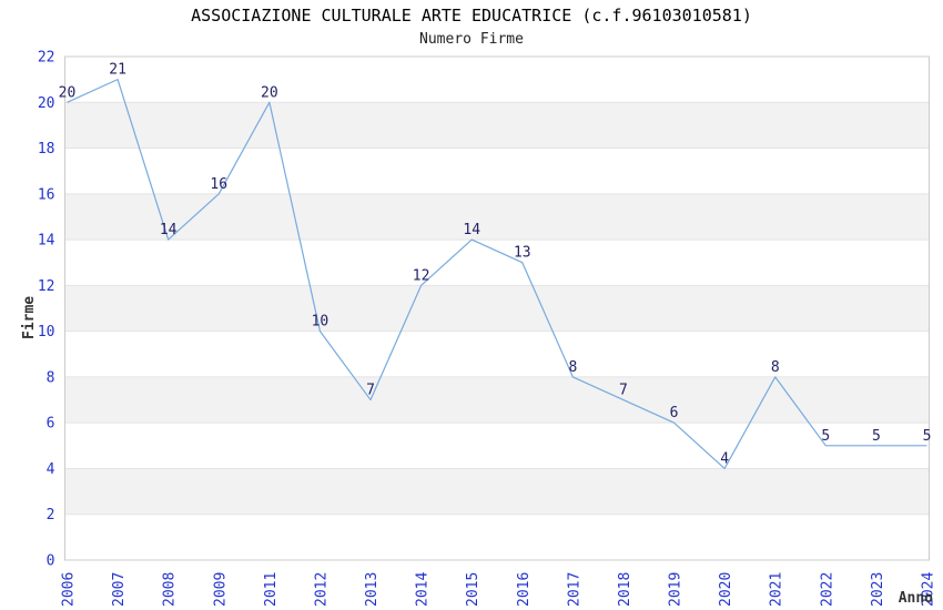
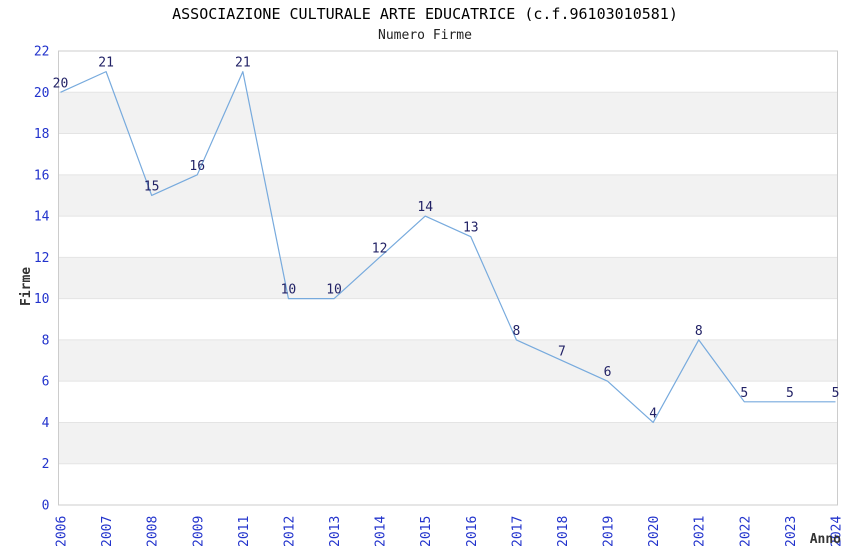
2008: 14 -> 15
2011: 20 -> 21
2013: 7 -> 10
